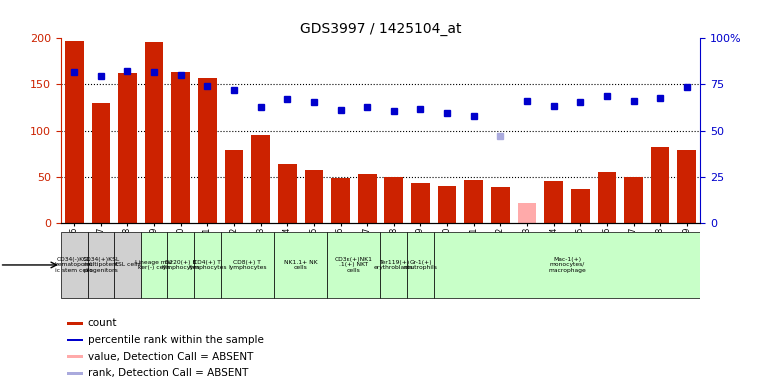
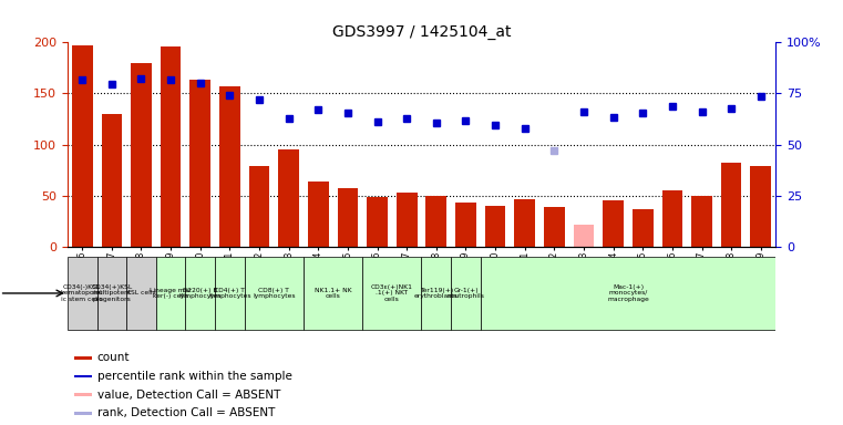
GSM686638: 162 -> 180
